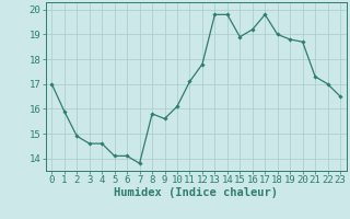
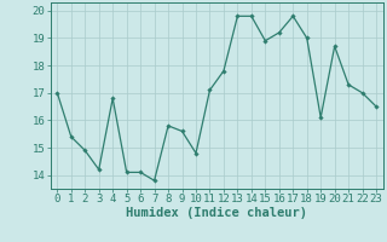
1: 15.9 -> 15.4
3: 14.6 -> 14.2
4: 14.6 -> 16.8
10: 16.1 -> 14.8
19: 18.8 -> 16.1
